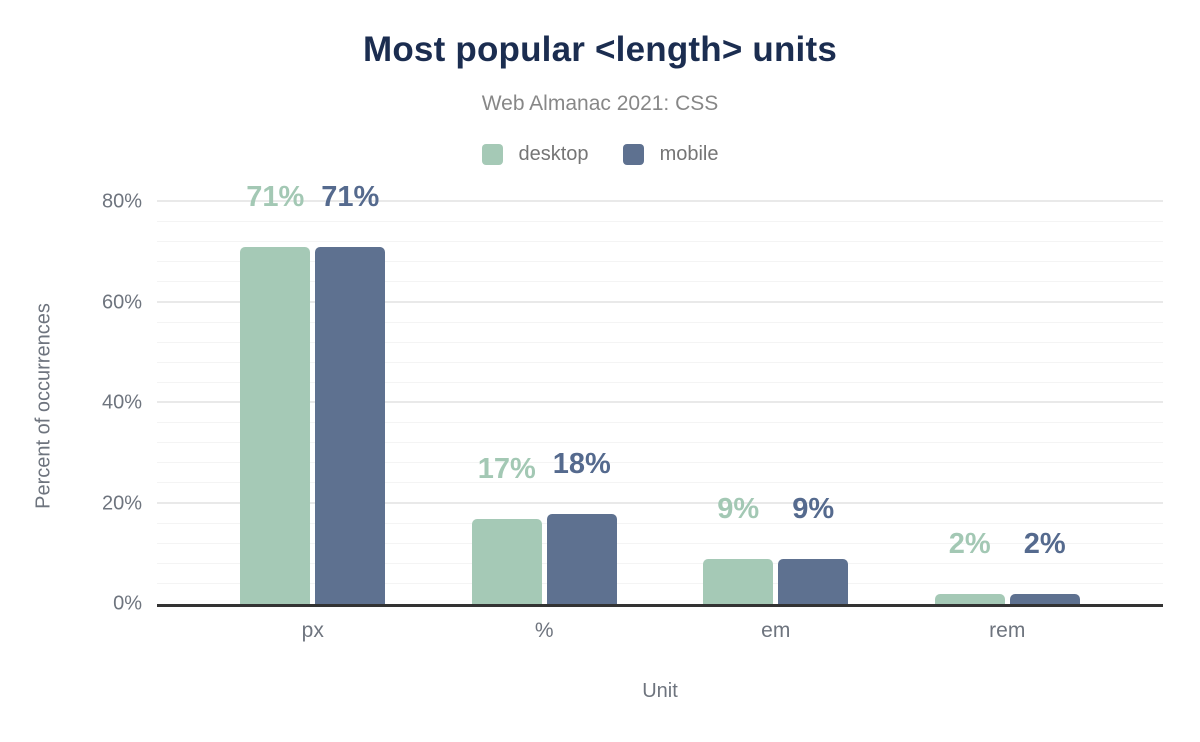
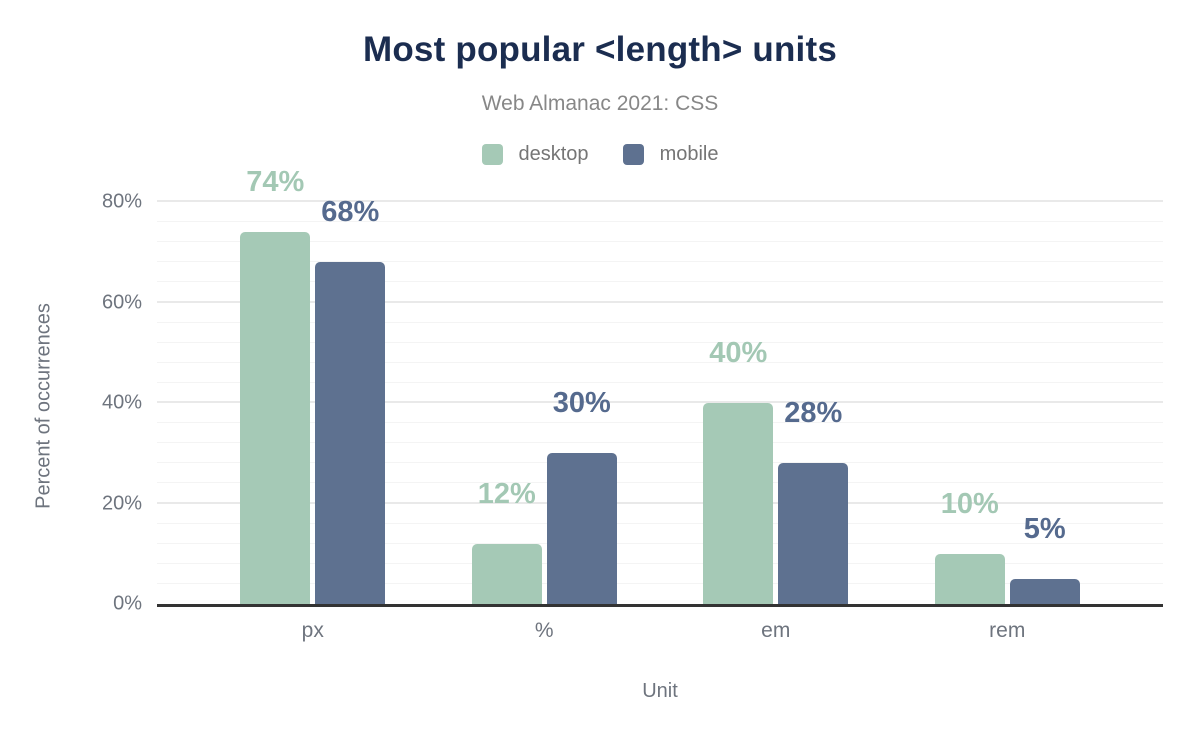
desktop/px: 71% -> 74%
mobile/px: 71% -> 68%
desktop/%: 17% -> 12%
mobile/%: 18% -> 30%
desktop/em: 9% -> 40%
mobile/em: 9% -> 28%
desktop/rem: 2% -> 10%
mobile/rem: 2% -> 5%
